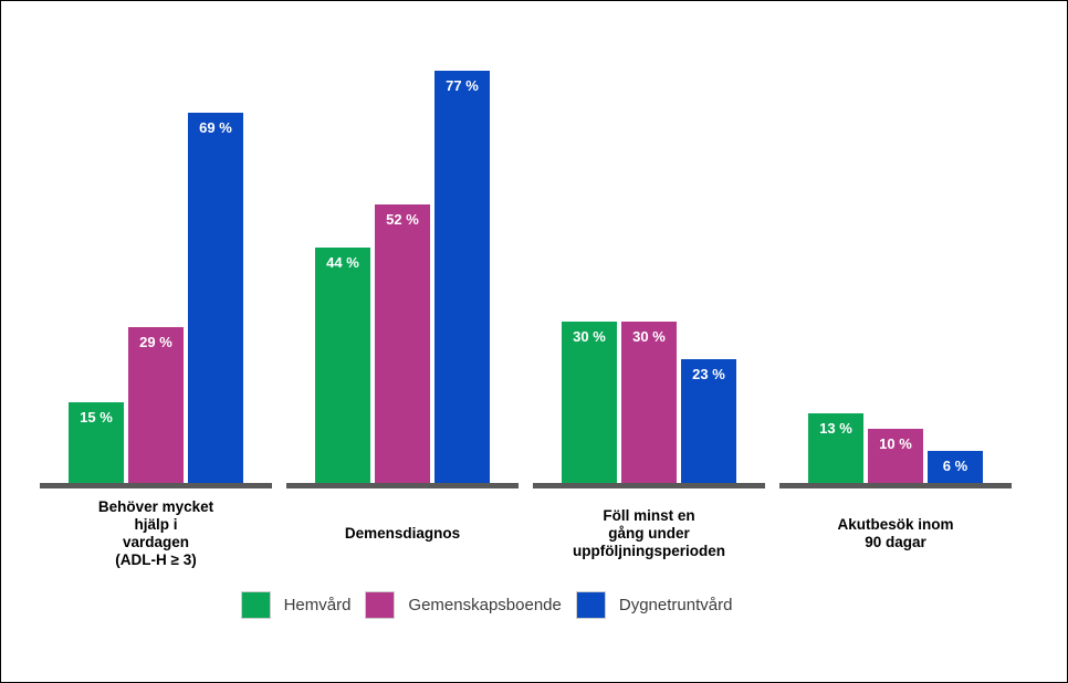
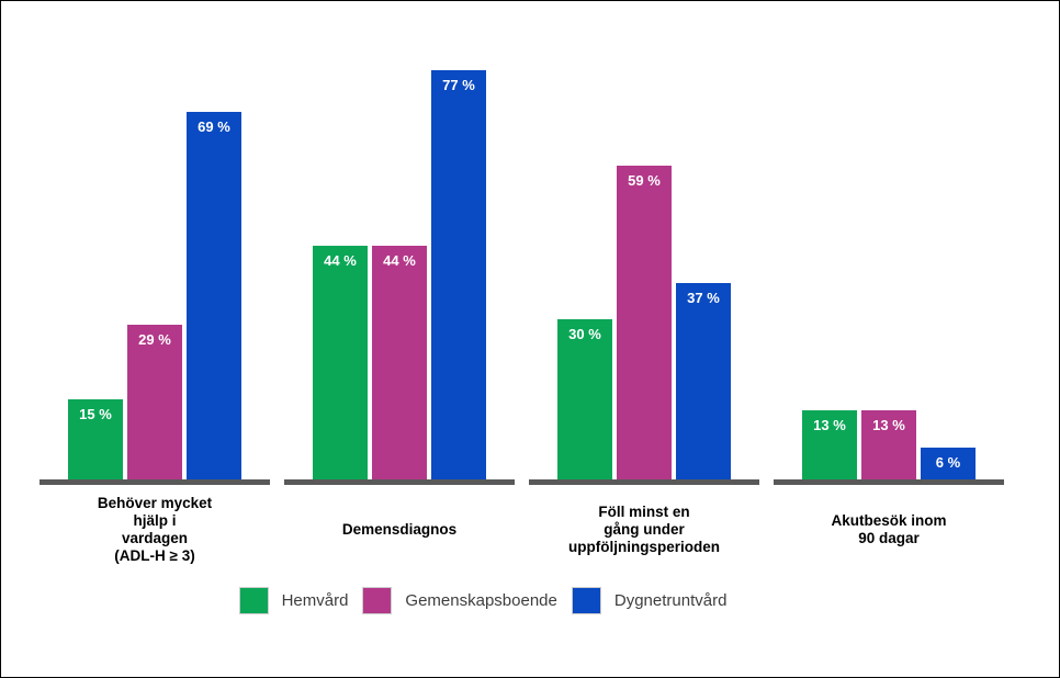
Gemenskapsboende/Demensdiagnos: 52 -> 44
Gemenskapsboende/Föll minst en gång under uppföljningsperioden: 30 -> 59
Dygnetruntvård/Föll minst en gång under uppföljningsperioden: 23 -> 37
Gemenskapsboende/Akutbesök inom 90 dagar: 10 -> 13
